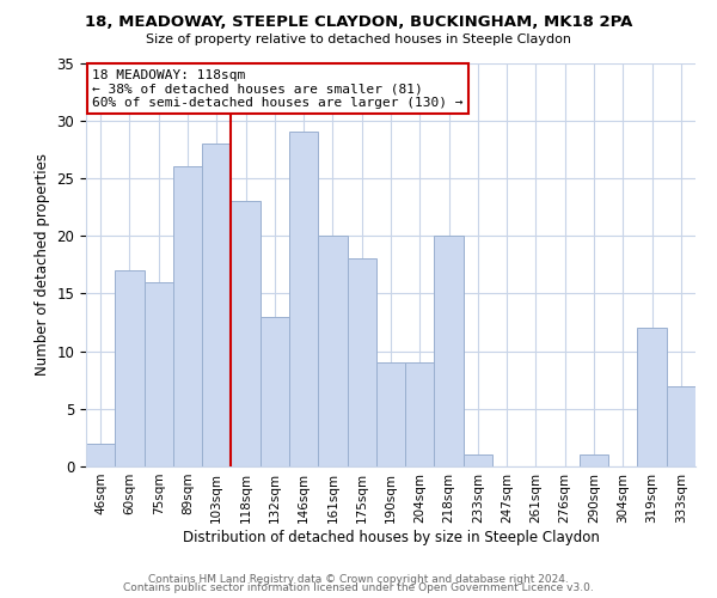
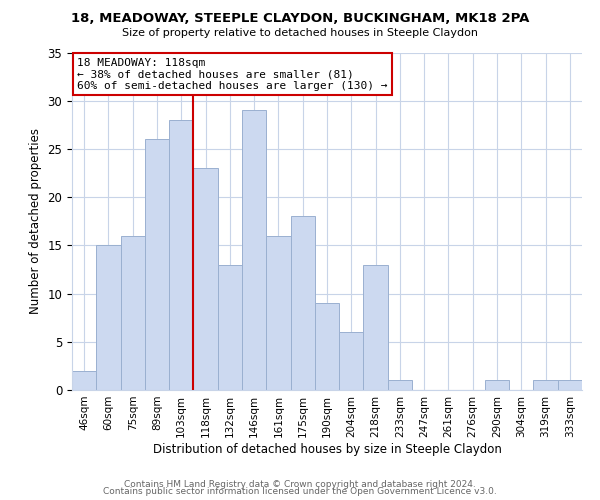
60sqm: 17 -> 15
161sqm: 20 -> 16
204sqm: 9 -> 6
218sqm: 20 -> 13
319sqm: 12 -> 1
333sqm: 7 -> 1
